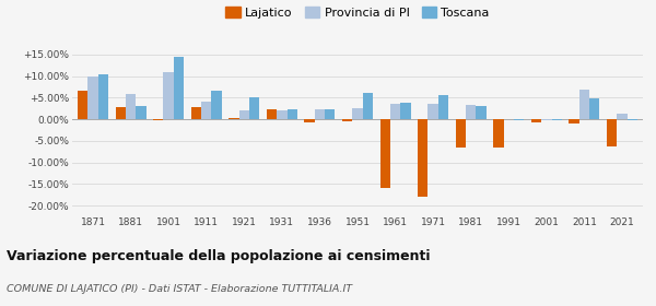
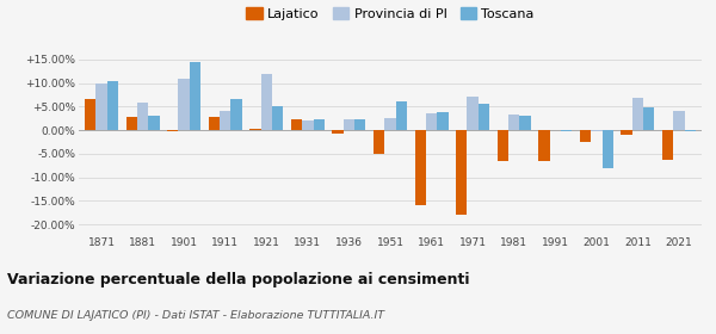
Provincia di PI/1921: 2.0% -> 12.0%
Lajatico/1951: -0.4% -> -5.0%
Provincia di PI/1971: 3.5% -> 7.0%
Lajatico/2001: -0.8% -> -2.5%
Toscana/2001: -0.3% -> -8.0%
Provincia di PI/2021: 1.2% -> 4.0%
